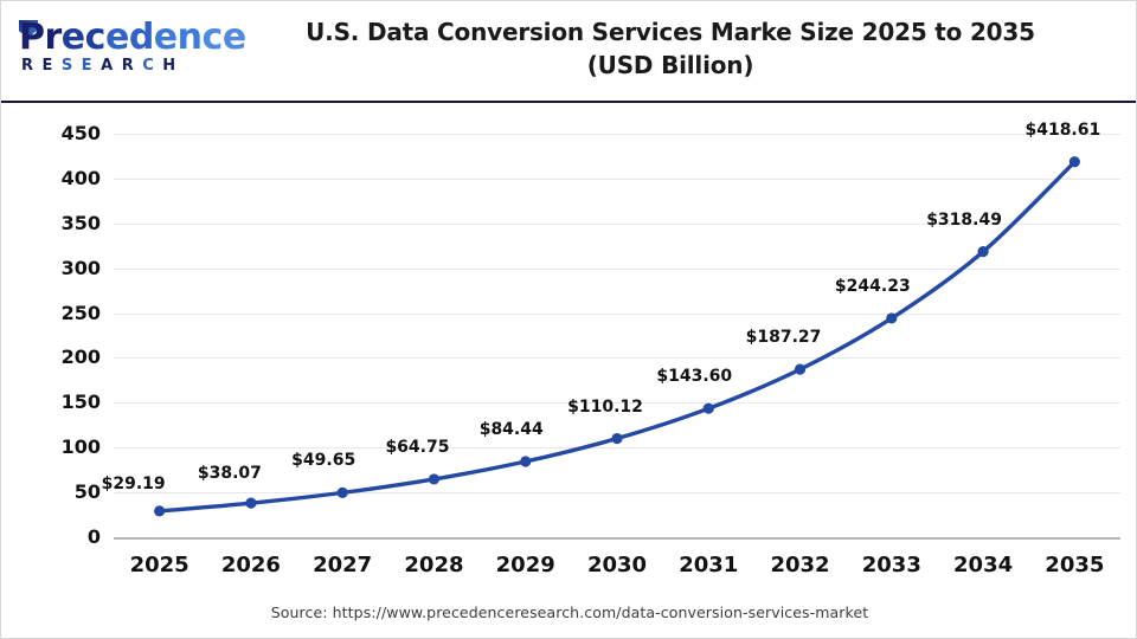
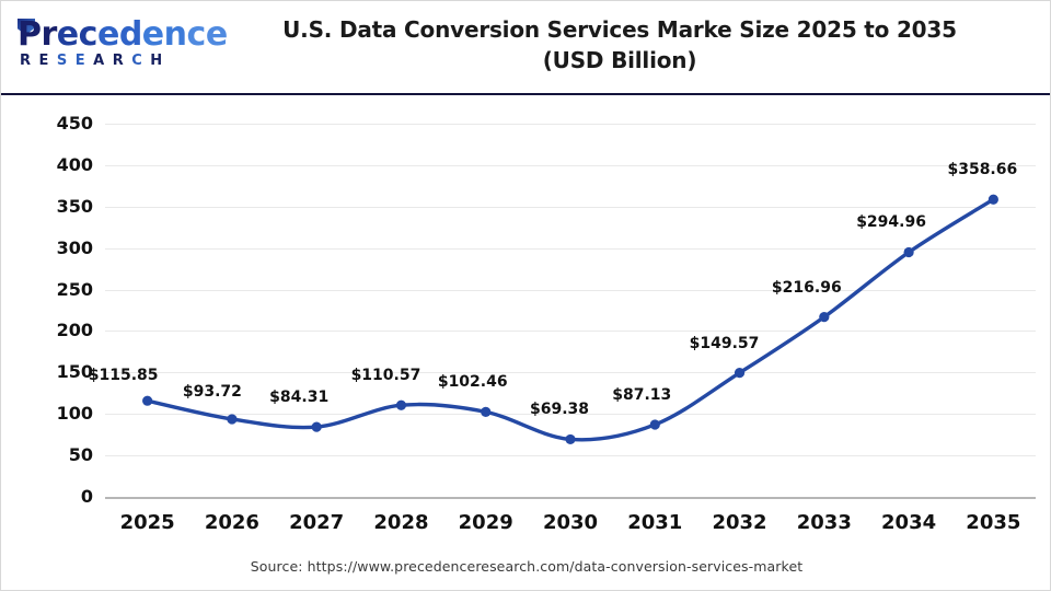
2025: $29.19 -> $115.85
2026: $38.07 -> $93.72
2027: $49.65 -> $84.31
2028: $64.75 -> $110.57
2029: $84.44 -> $102.46
2030: $110.12 -> $69.38
2031: $143.60 -> $87.13
2032: $187.27 -> $149.57
2033: $244.23 -> $216.96
2034: $318.49 -> $294.96
2035: $418.61 -> $358.66
